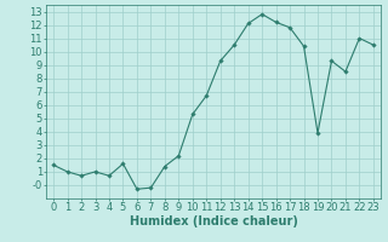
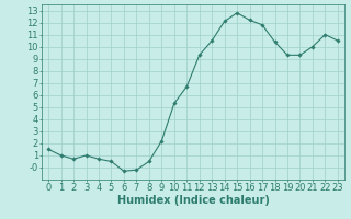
5: 1.6 -> 0.5
8: 1.4 -> 0.5
19: 3.9 -> 9.3
21: 8.5 -> 10.0
